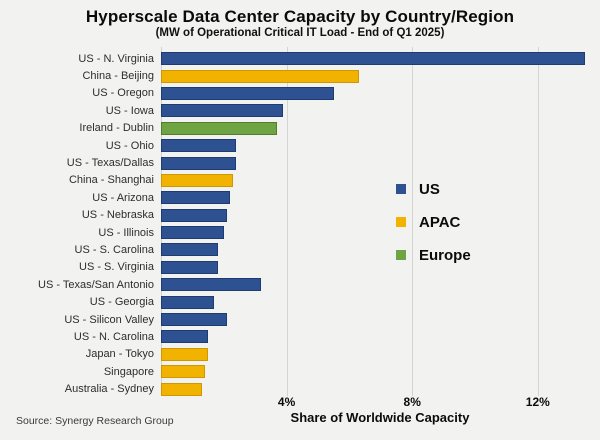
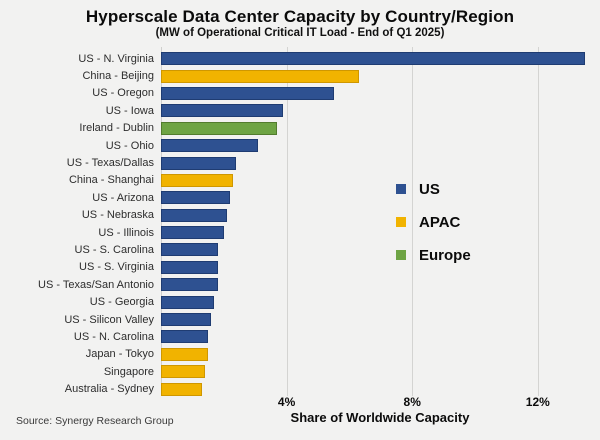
US - Ohio: 2.4% -> 3.1%
US - Texas/San Antonio: 3.2% -> 1.8%
US - Silicon Valley: 2.1% -> 1.6%
